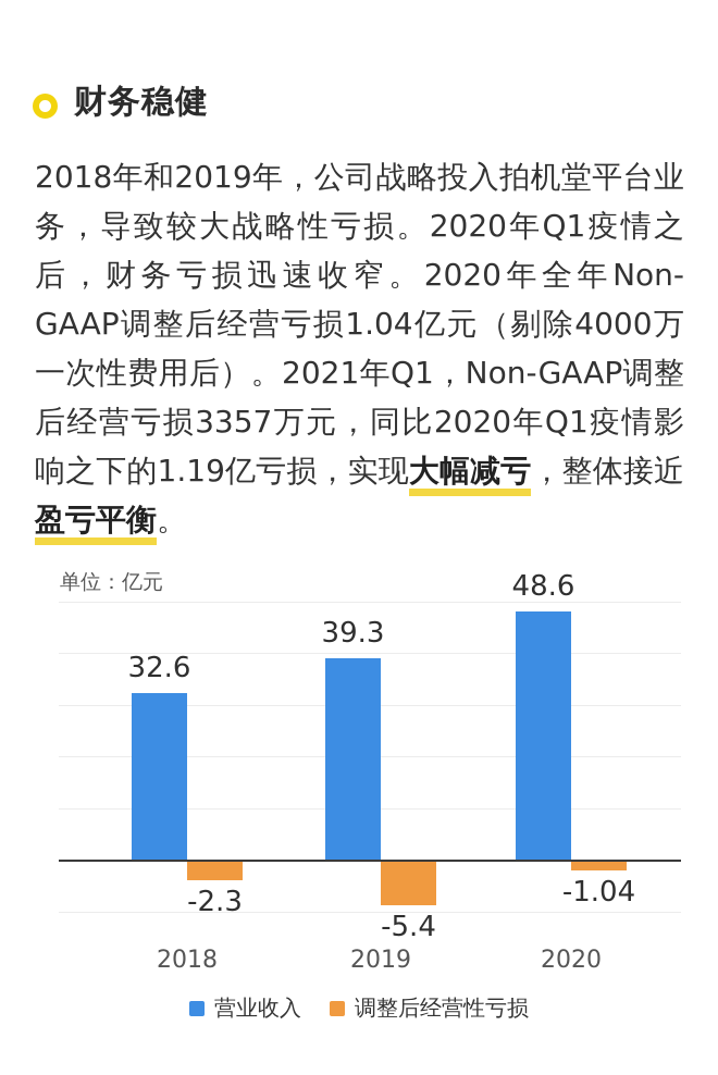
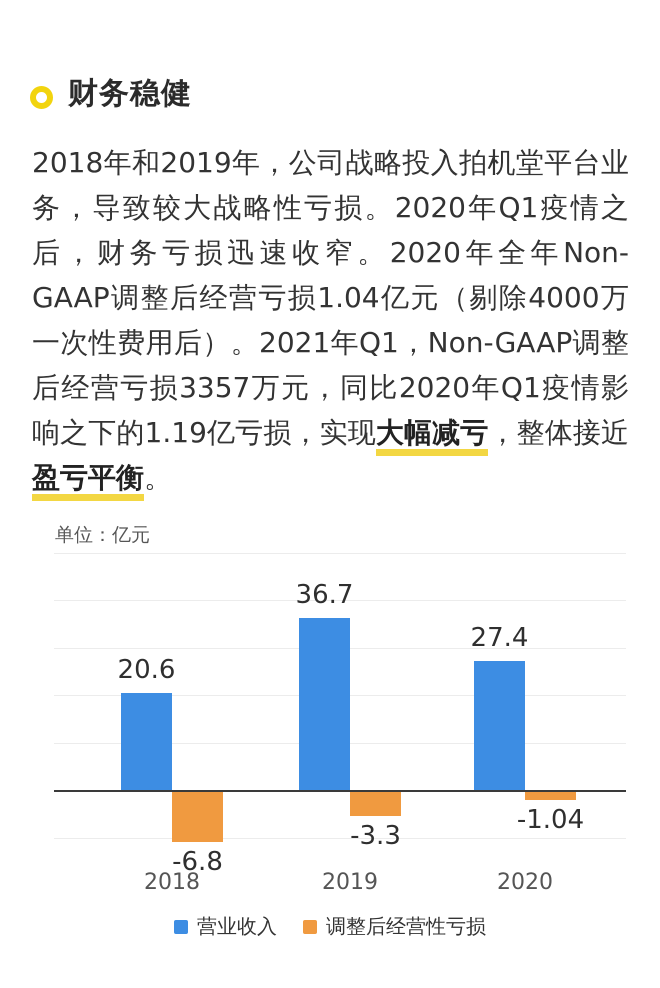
营业收入/2018: 32.6 -> 20.6
调整后经营性亏损/2018: -2.3 -> -6.8
营业收入/2019: 39.3 -> 36.7
调整后经营性亏损/2019: -5.4 -> -3.3
营业收入/2020: 48.6 -> 27.4
